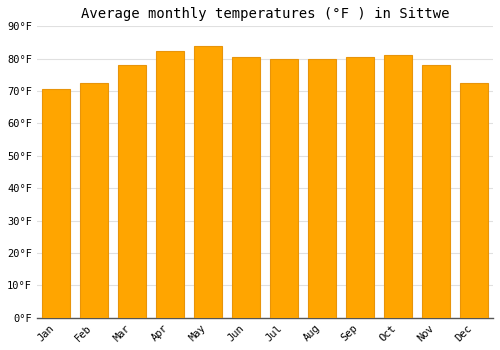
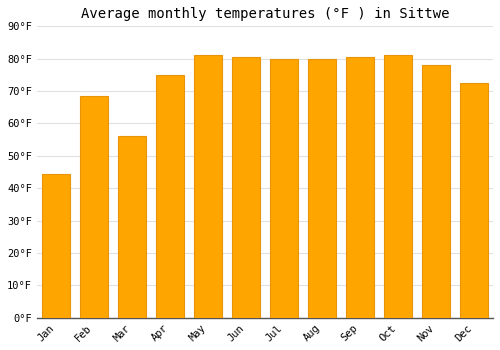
Jan: 70.5°F -> 44.5°F
Feb: 72.5°F -> 68.5°F
Mar: 78.0°F -> 56.0°F
Apr: 82.5°F -> 75.0°F
May: 84.0°F -> 81.0°F
